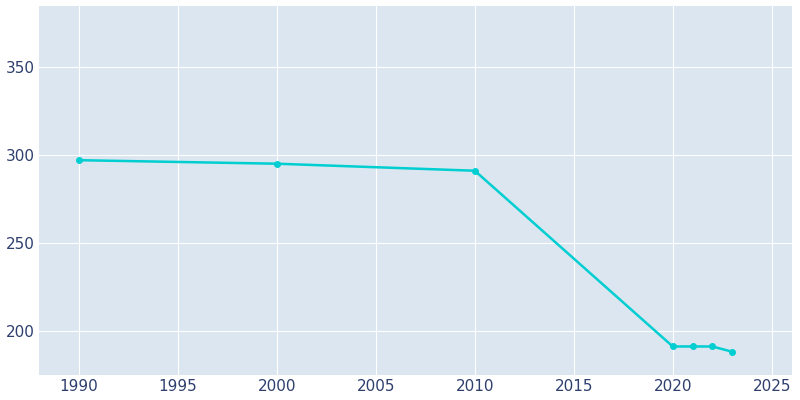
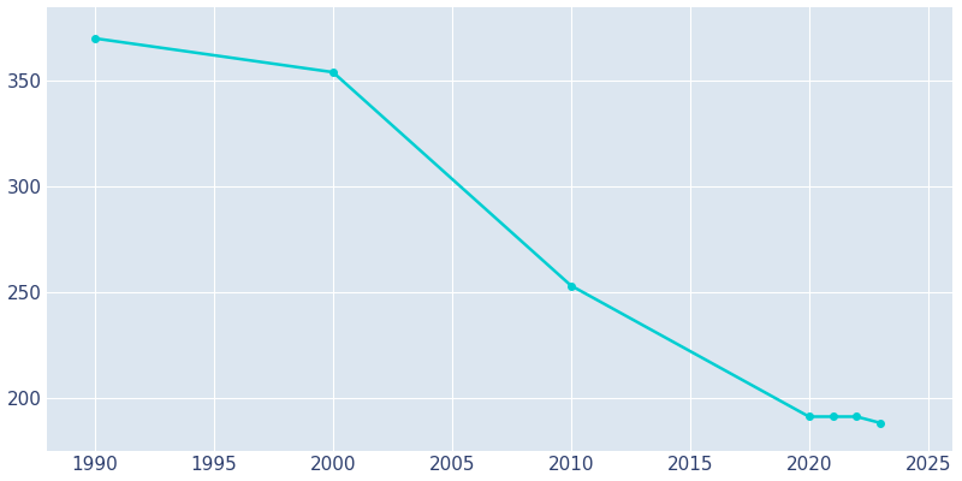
1990: 297 -> 370
2000: 295 -> 354
2010: 291 -> 253
